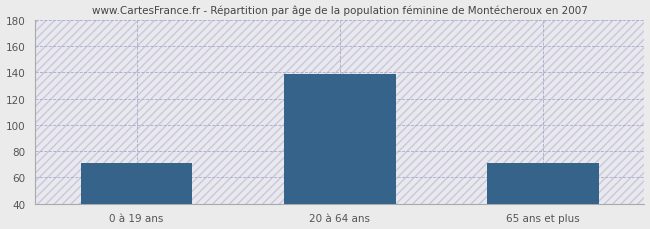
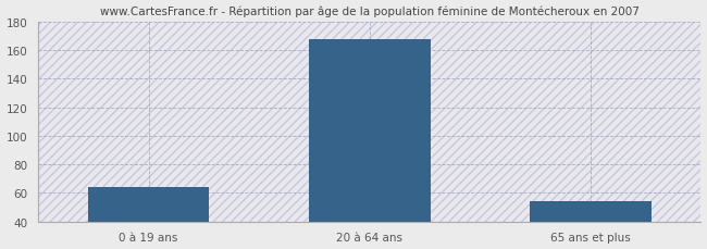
0 à 19 ans: 71 -> 64
20 à 64 ans: 139 -> 168
65 ans et plus: 71 -> 54
